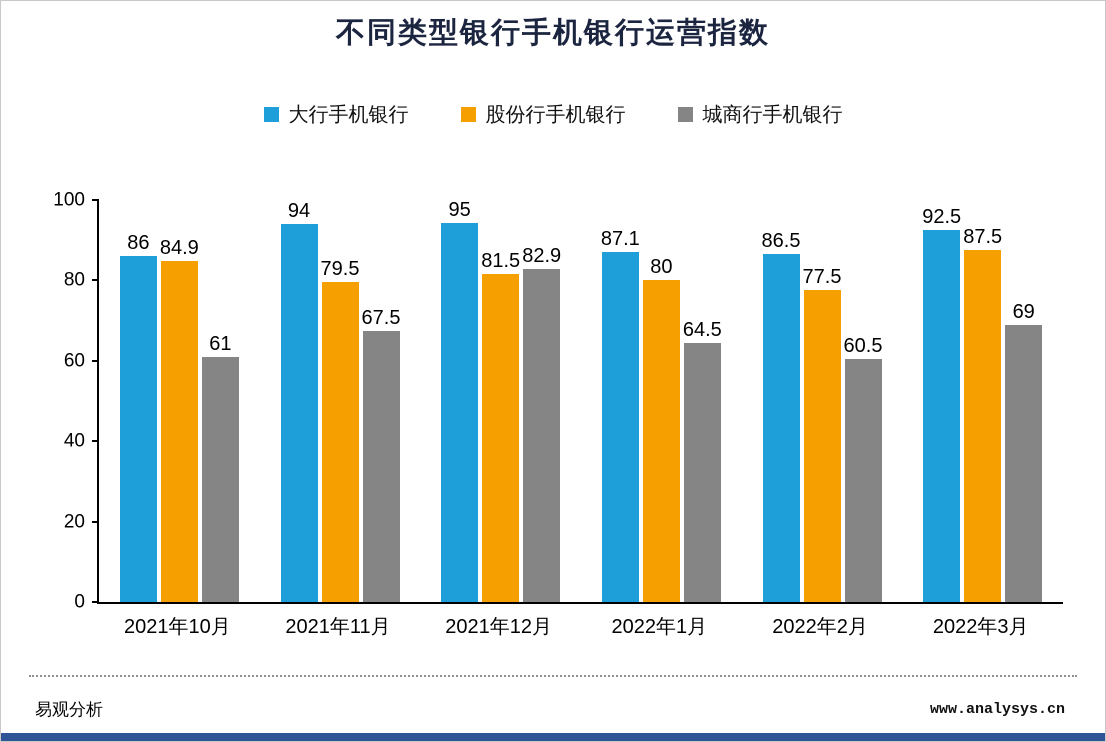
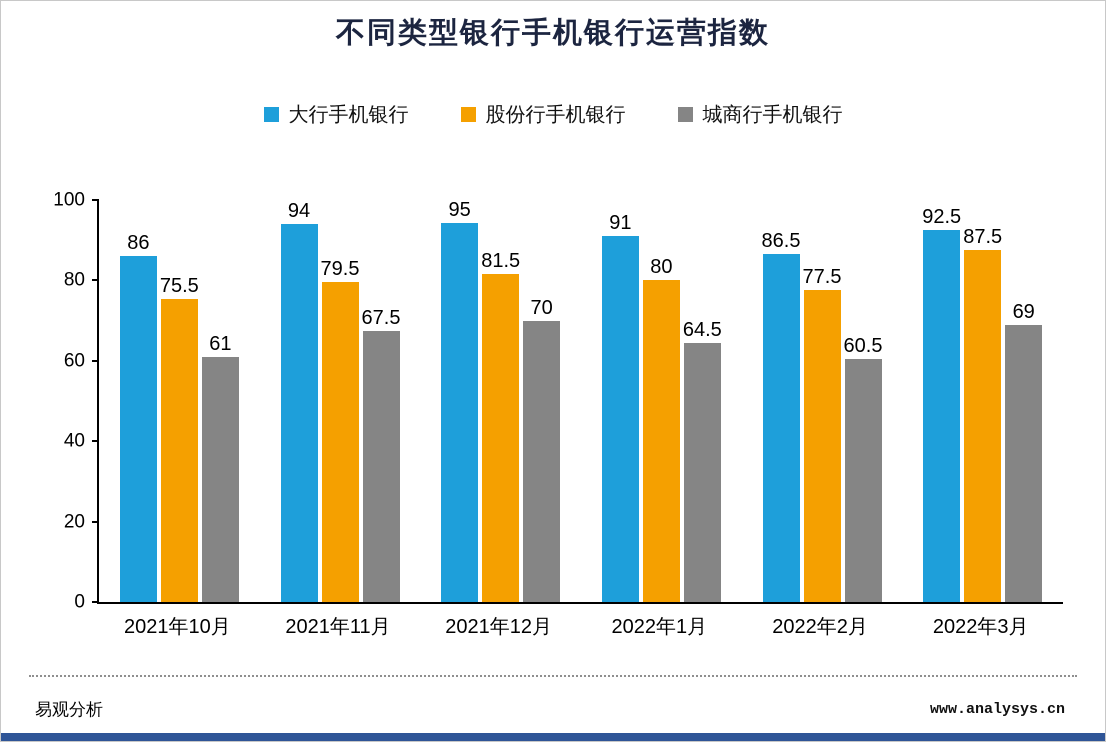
股份行手机银行/2021年10月: 84.9 -> 75.5
城商行手机银行/2021年12月: 82.9 -> 70
大行手机银行/2022年1月: 87.1 -> 91
